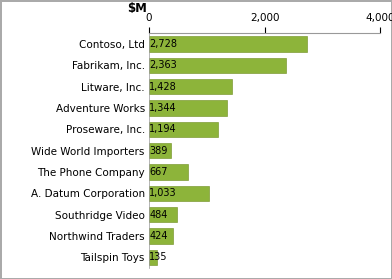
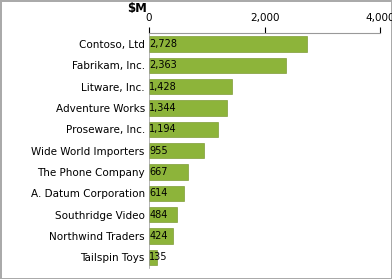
Wide World Importers: 389 -> 955
A. Datum Corporation: 1,033 -> 614
